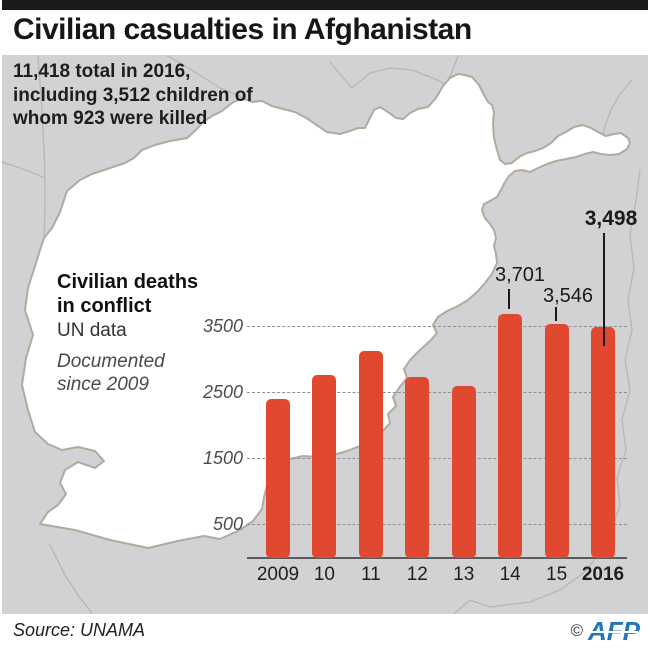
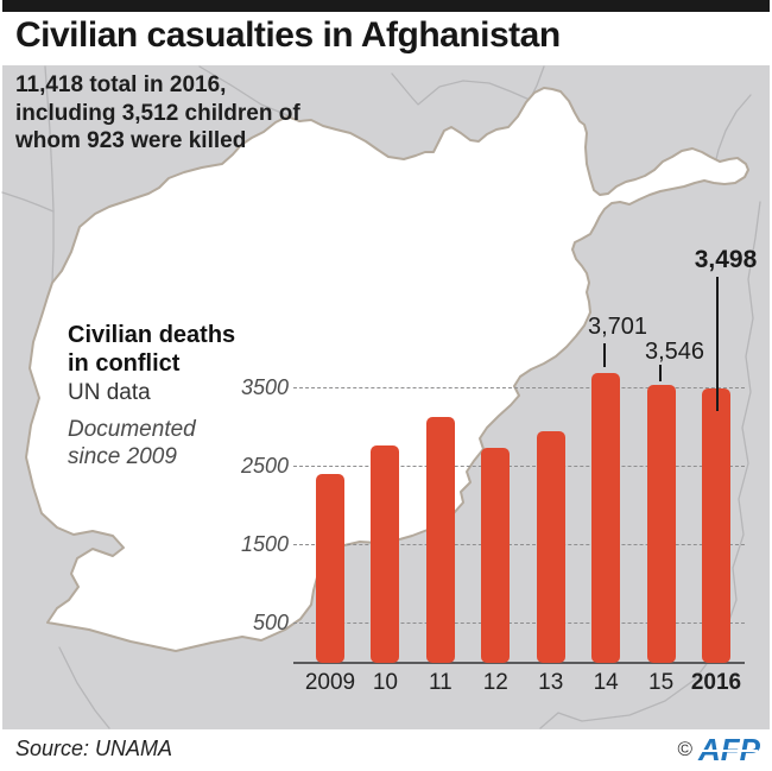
13: 2600 -> 3000
